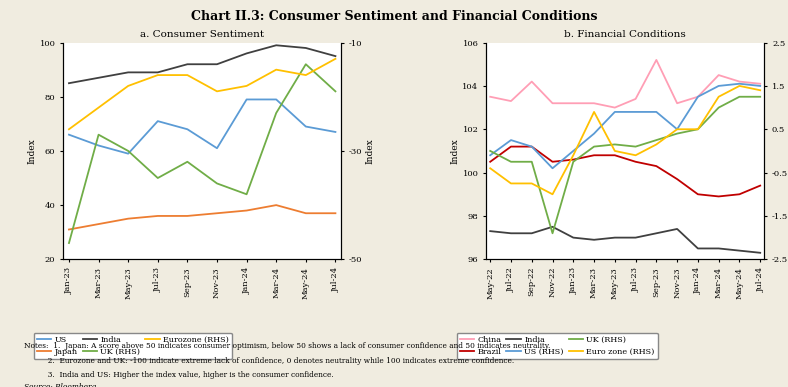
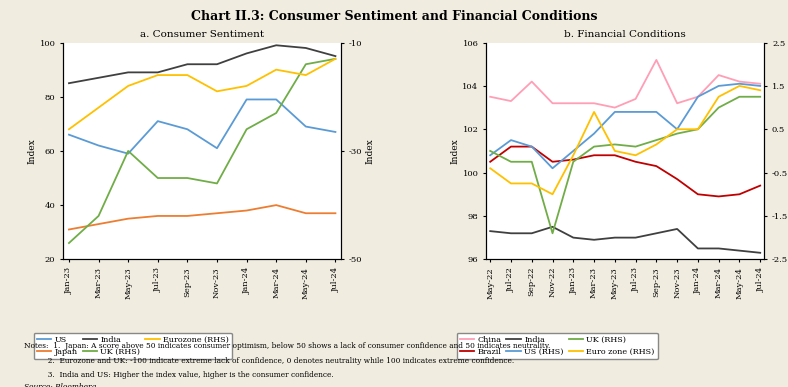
a. Consumer Sentiment/UK (RHS)/Mar-23: -27 -> -42
a. Consumer Sentiment/UK (RHS)/Sep-23: -32 -> -35
a. Consumer Sentiment/UK (RHS)/Jan-24: -38 -> -26
a. Consumer Sentiment/UK (RHS)/Jul-24: -19 -> -13
